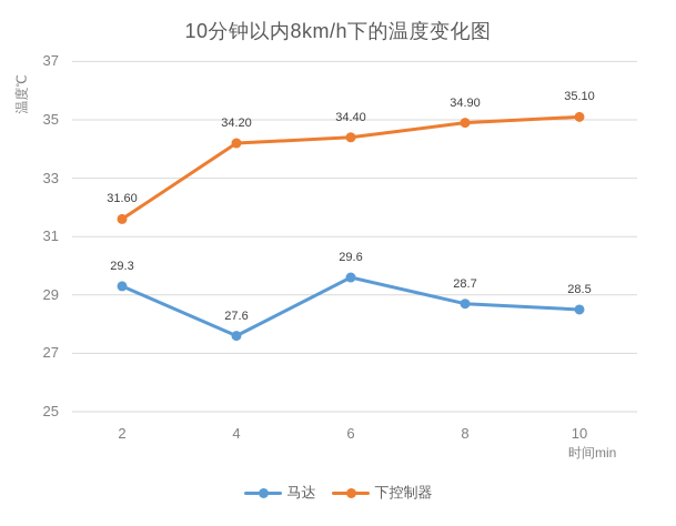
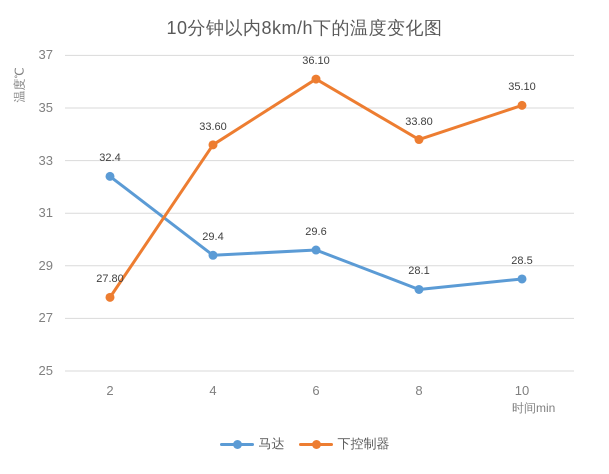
马达/2: 29.3 -> 32.4
下控制器/2: 31.60 -> 27.80
马达/4: 27.6 -> 29.4
下控制器/4: 34.20 -> 33.60
下控制器/6: 34.40 -> 36.10
马达/8: 28.7 -> 28.1
下控制器/8: 34.90 -> 33.80
